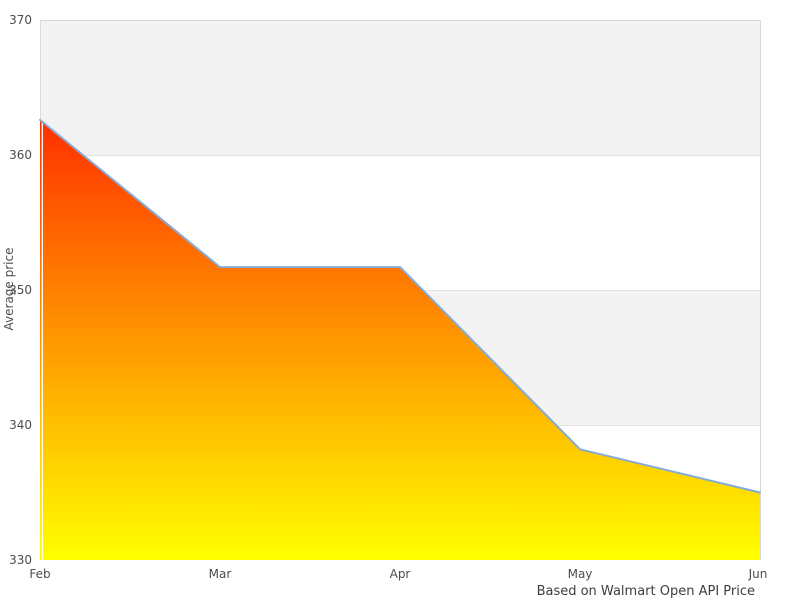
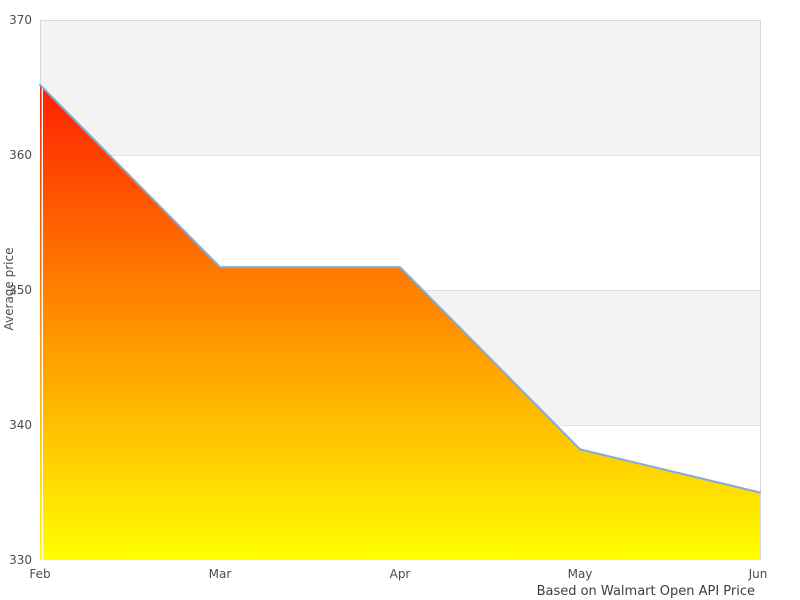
Feb: 362.6 -> 365.2
